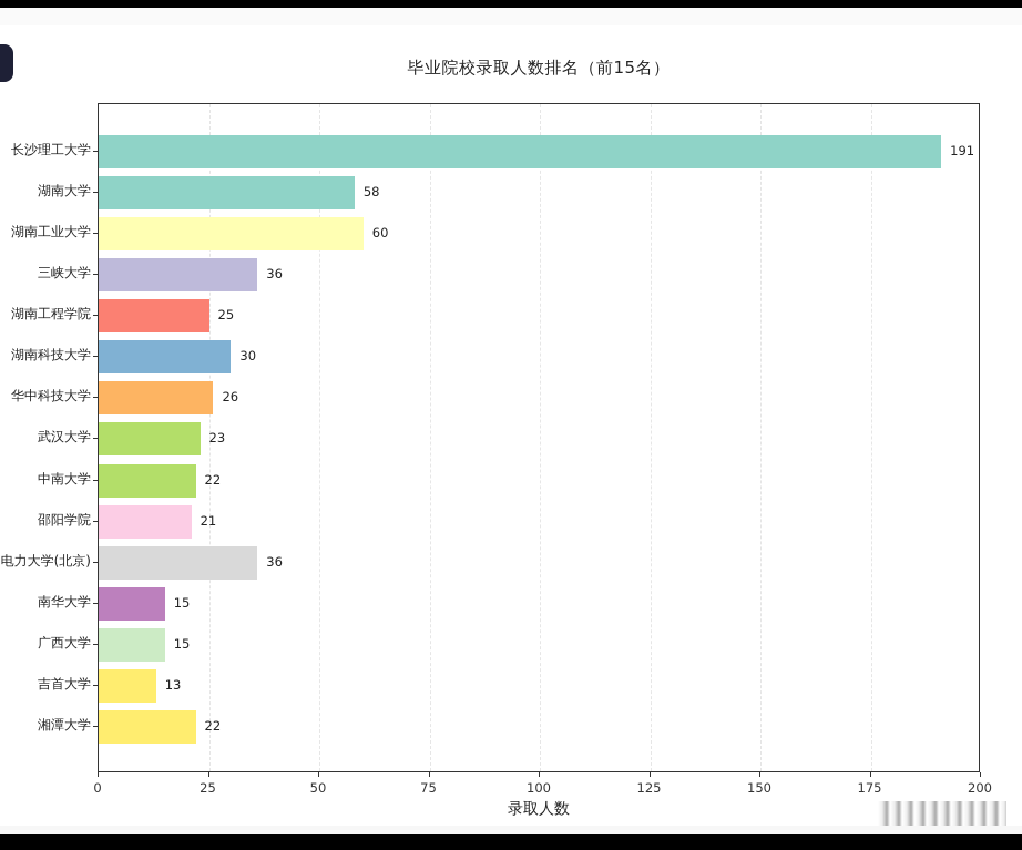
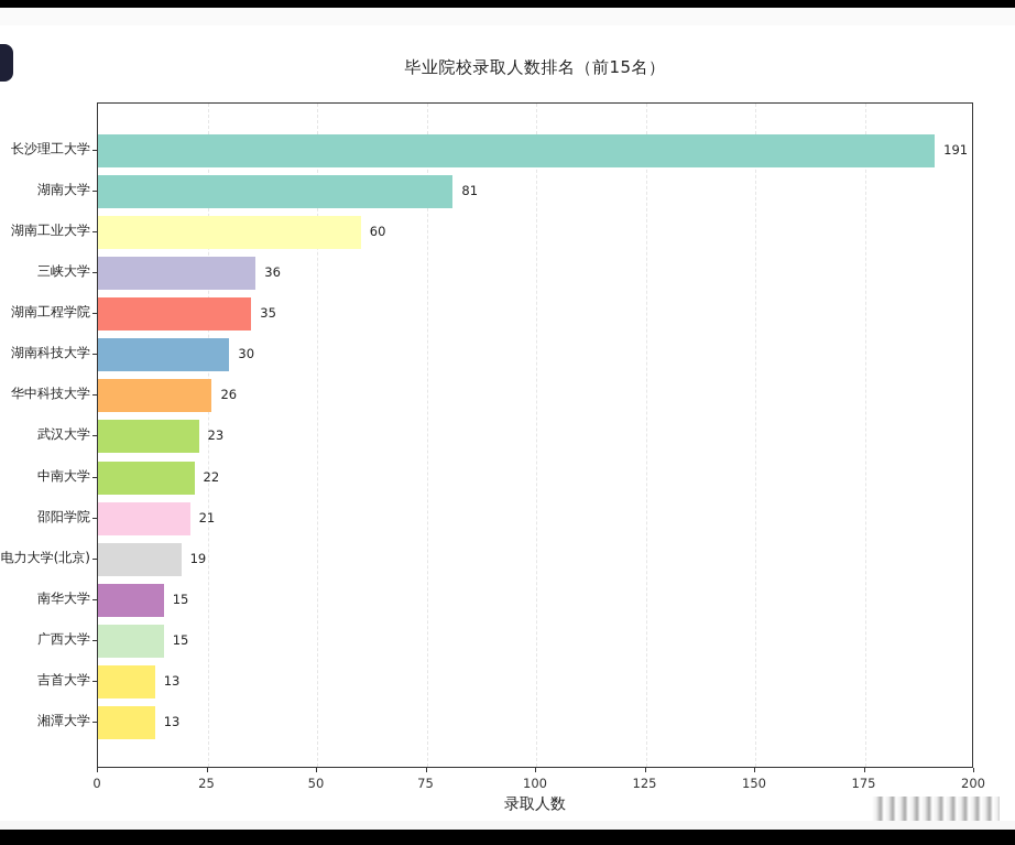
湖南大学: 58 -> 81
湖南工程学院: 25 -> 35
电力大学(北京): 36 -> 19
湘潭大学: 22 -> 13
